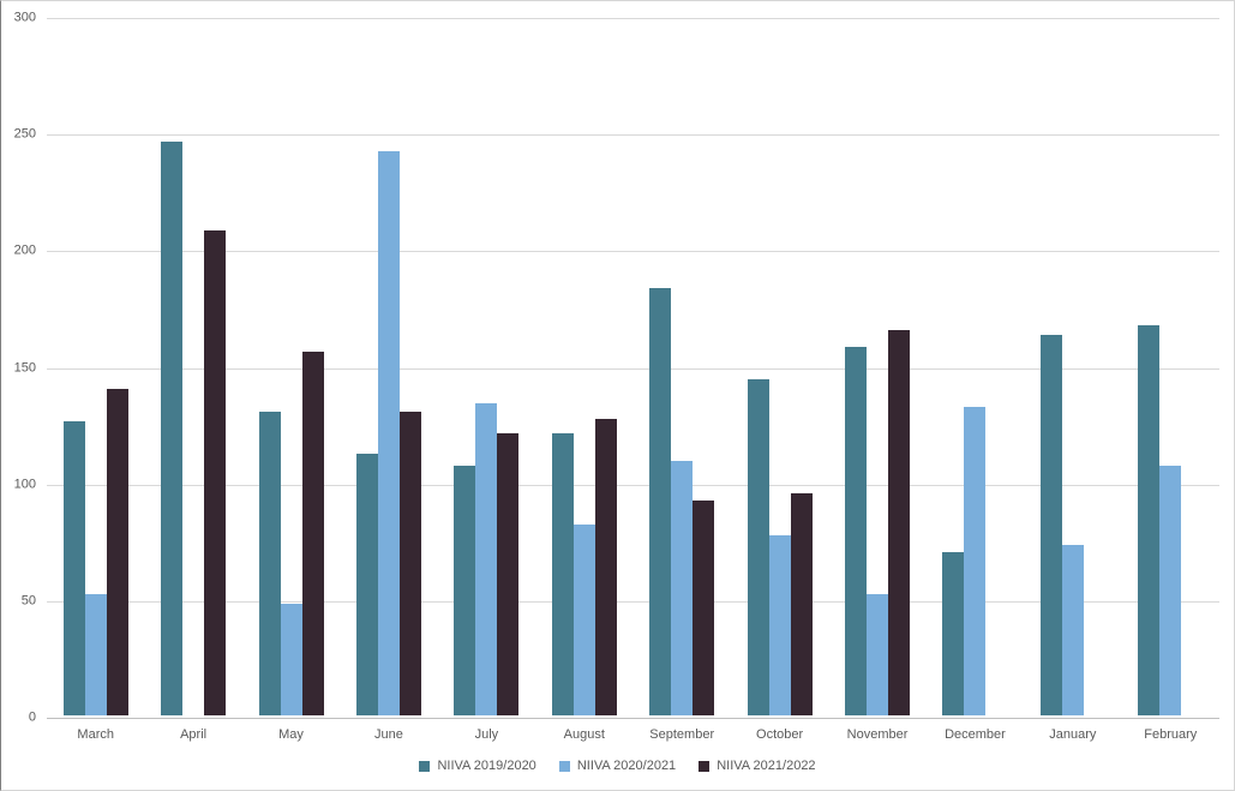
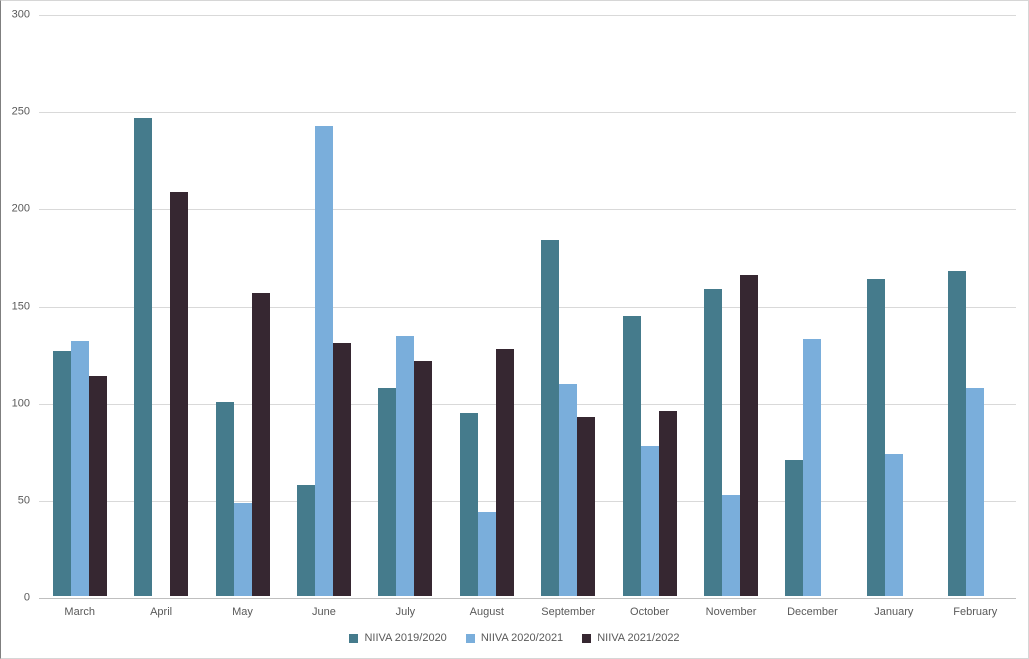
NIIVA 2020/2021/March: 52 -> 131
NIIVA 2021/2022/March: 140 -> 113
NIIVA 2019/2020/May: 130 -> 100
NIIVA 2019/2020/June: 112 -> 57
NIIVA 2019/2020/August: 121 -> 94
NIIVA 2020/2021/August: 82 -> 43
